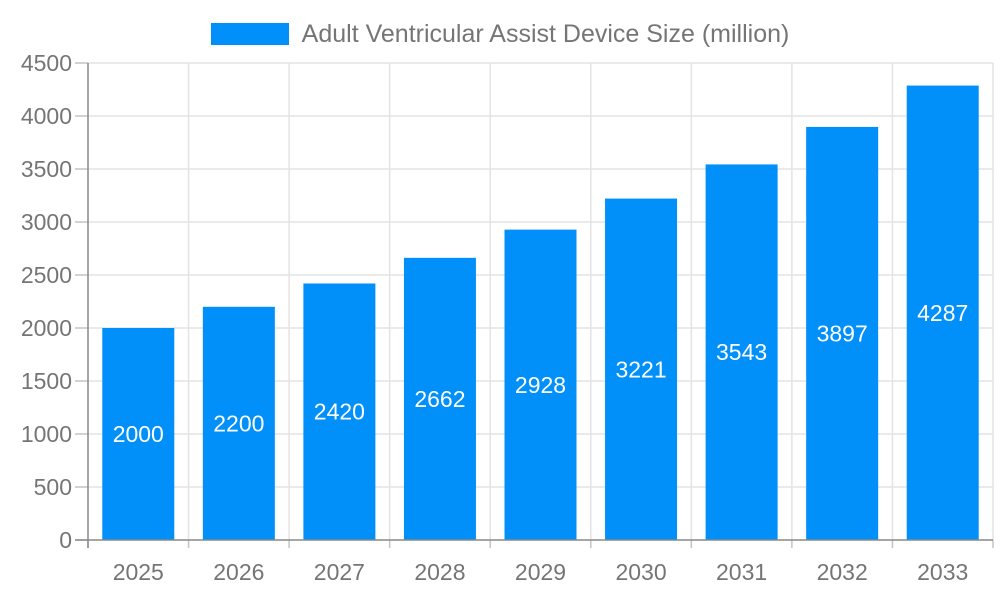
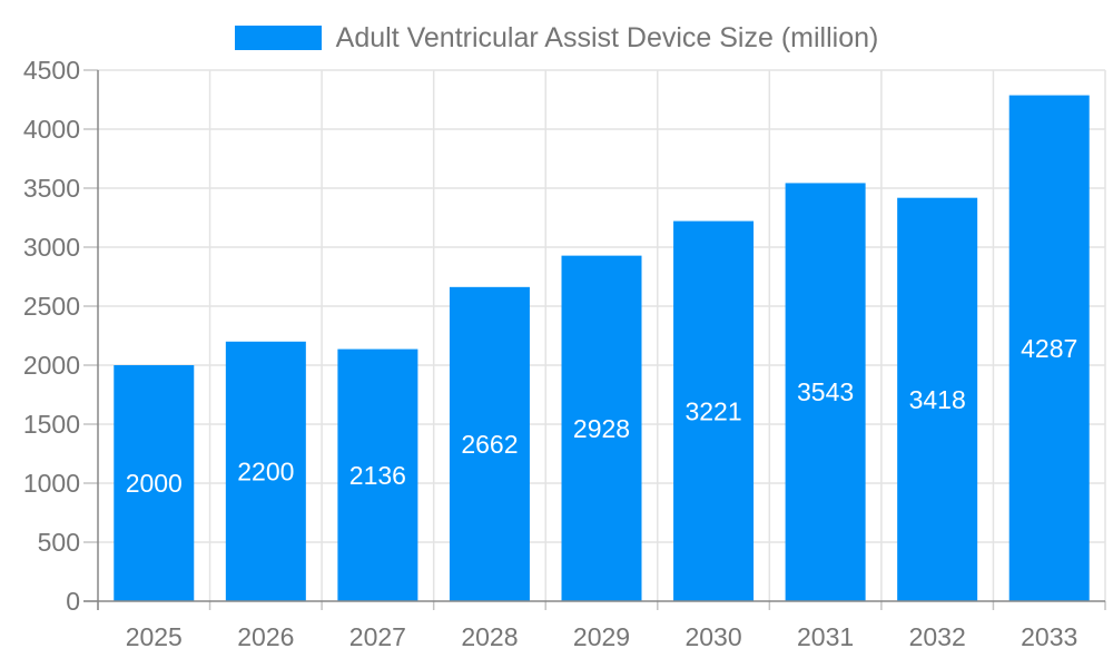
2027: 2420 -> 2136
2032: 3897 -> 3418
